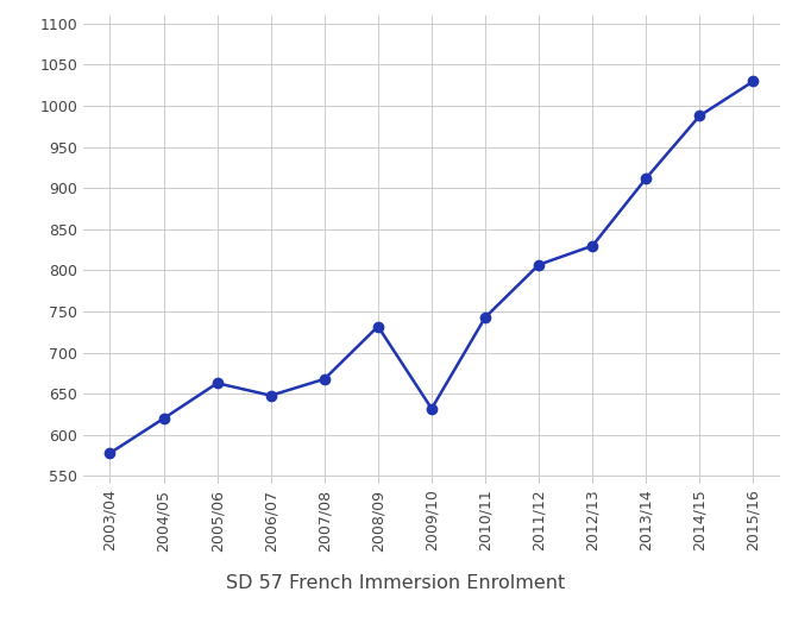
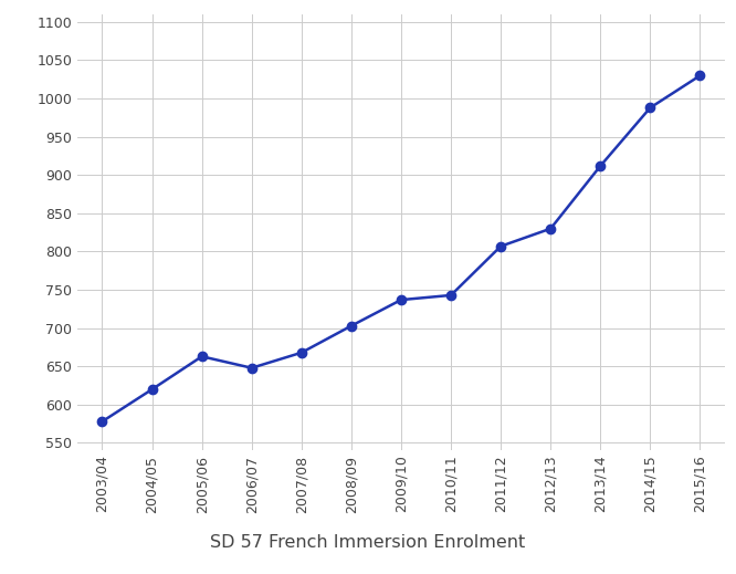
2008/09: 732 -> 703
2009/10: 632 -> 737
